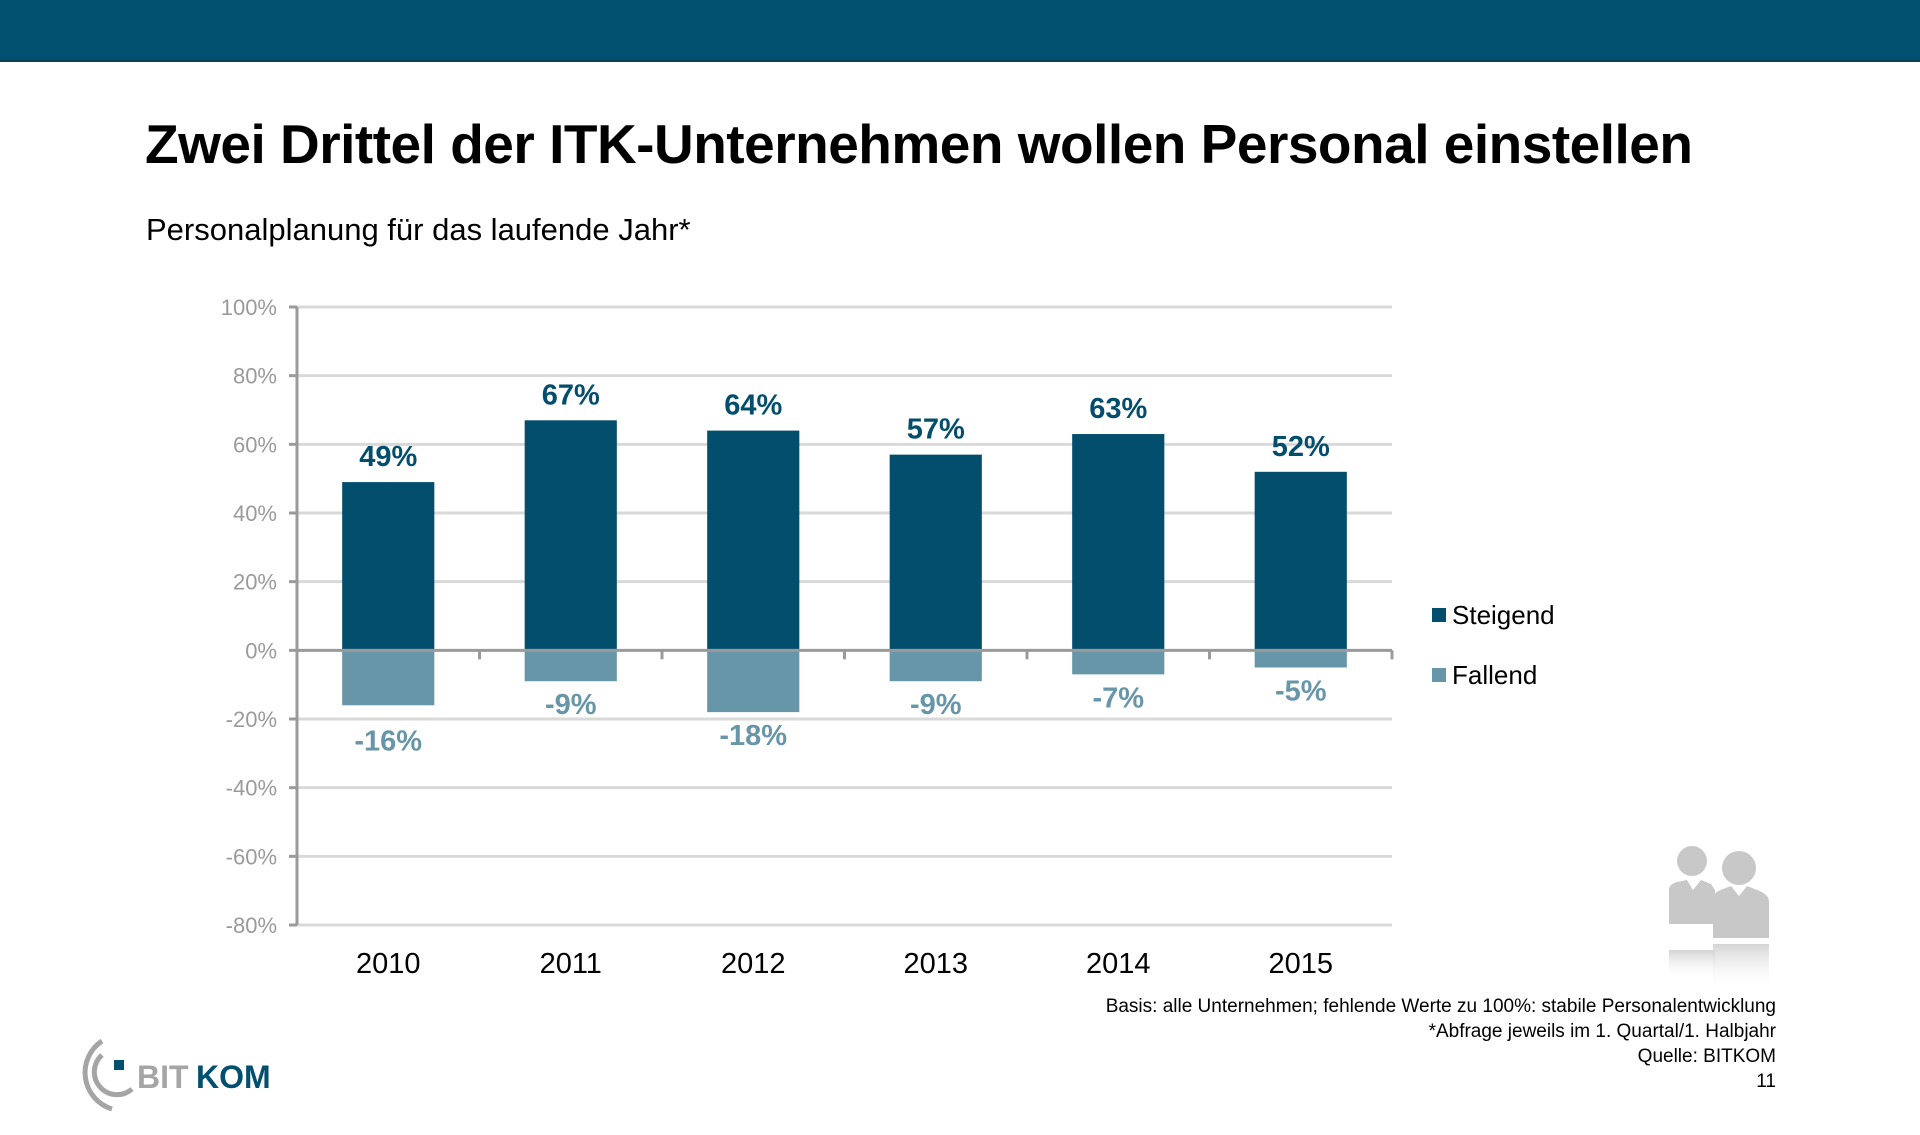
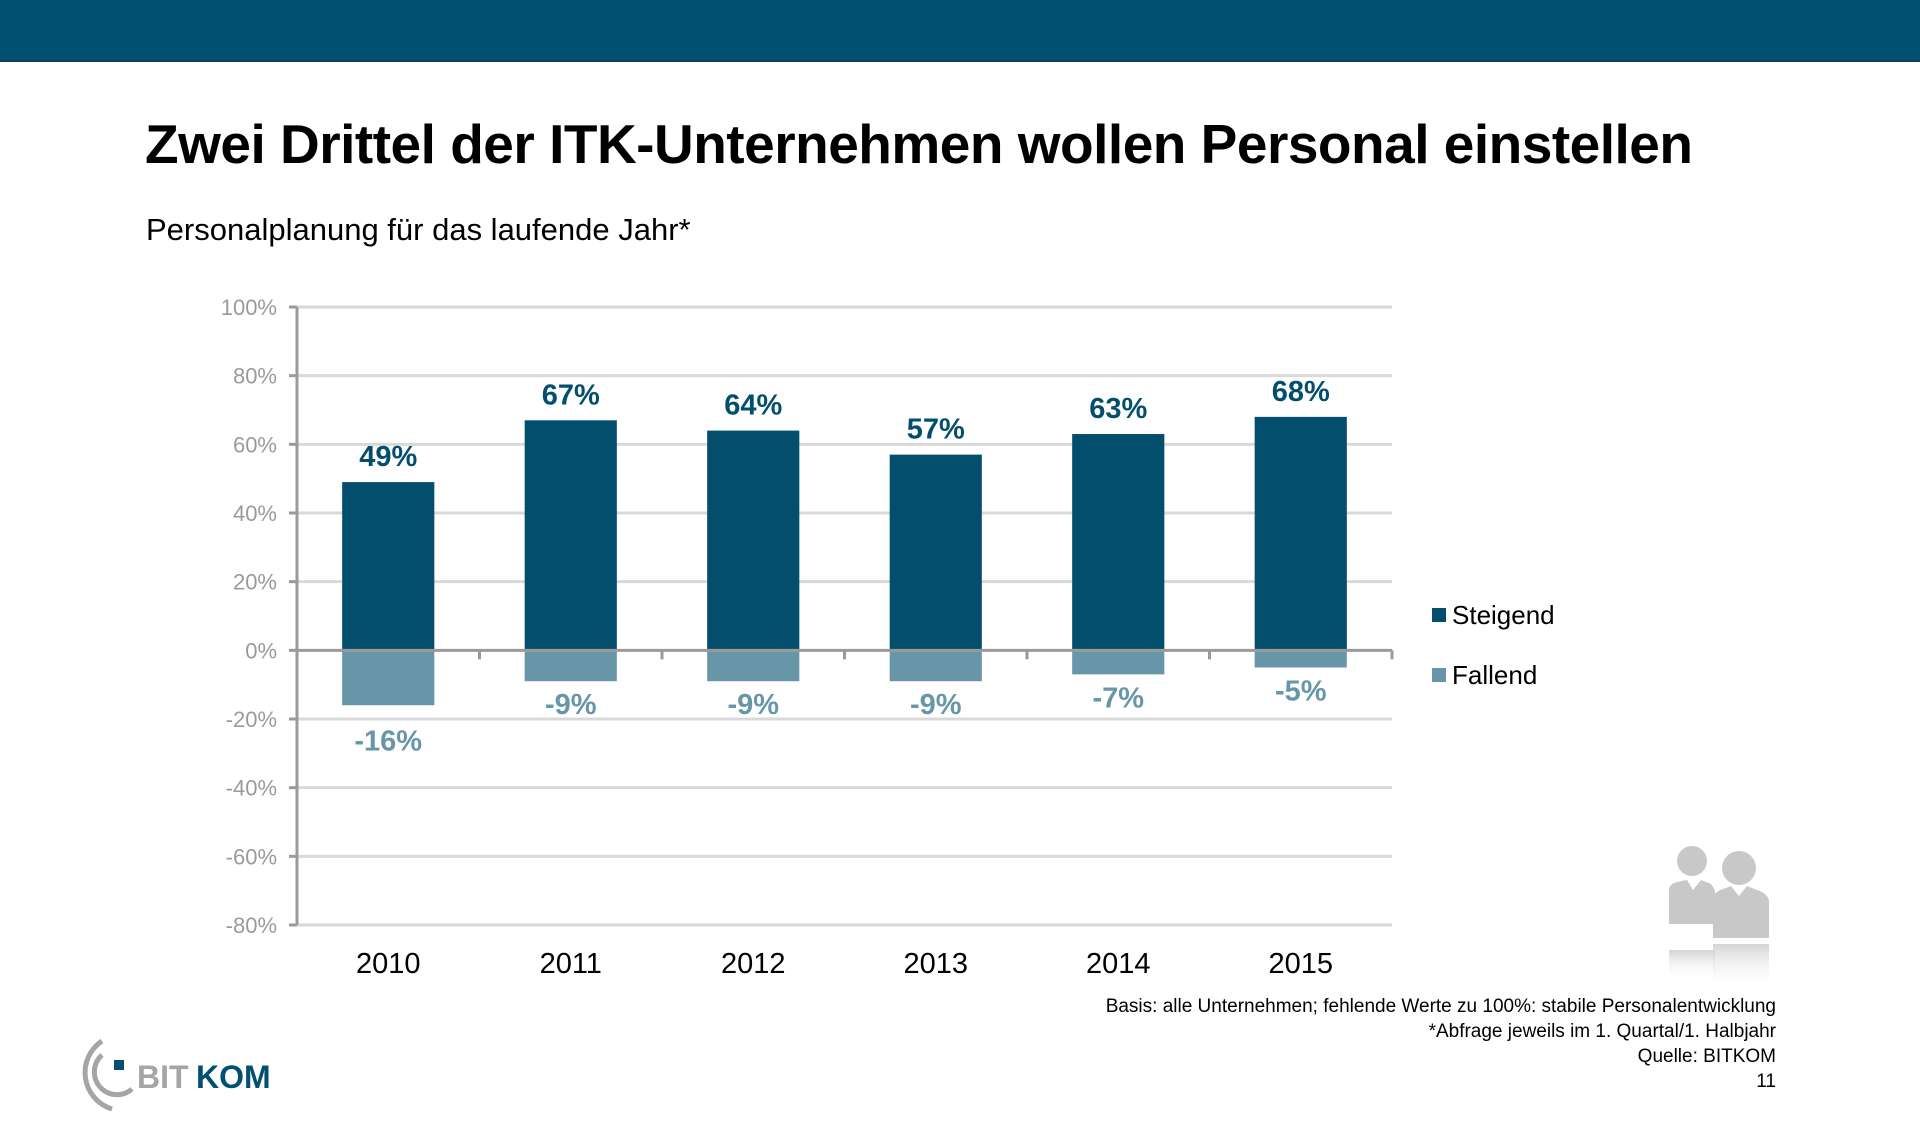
Fallend/2012: -18% -> -9%
Steigend/2015: 52% -> 68%
